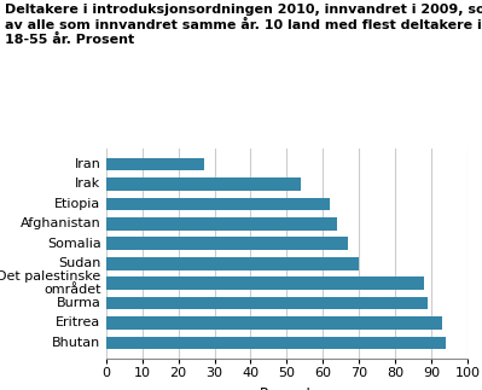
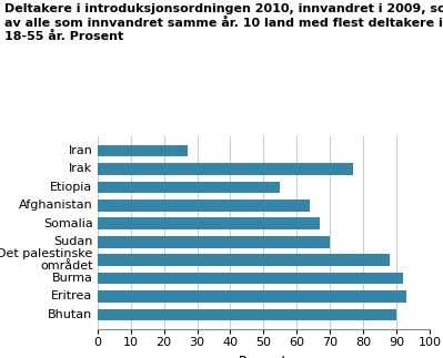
Irak: 54 -> 77
Etiopia: 62 -> 55
Burma: 89 -> 92
Bhutan: 94 -> 90
